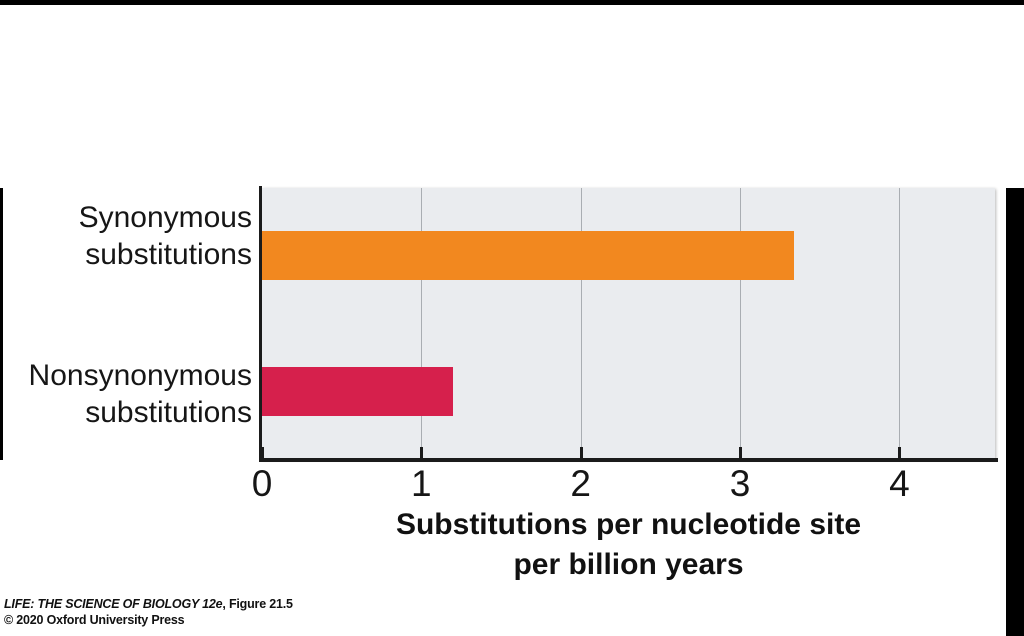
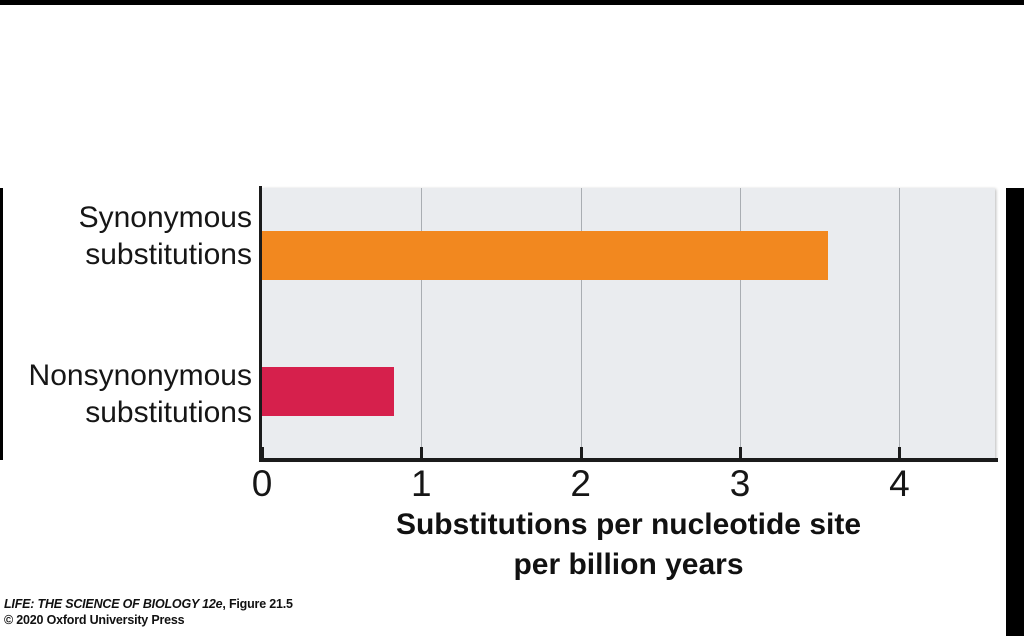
Synonymous substitutions: 3.34 -> 3.55
Nonsynonymous substitutions: 1.20 -> 0.83
